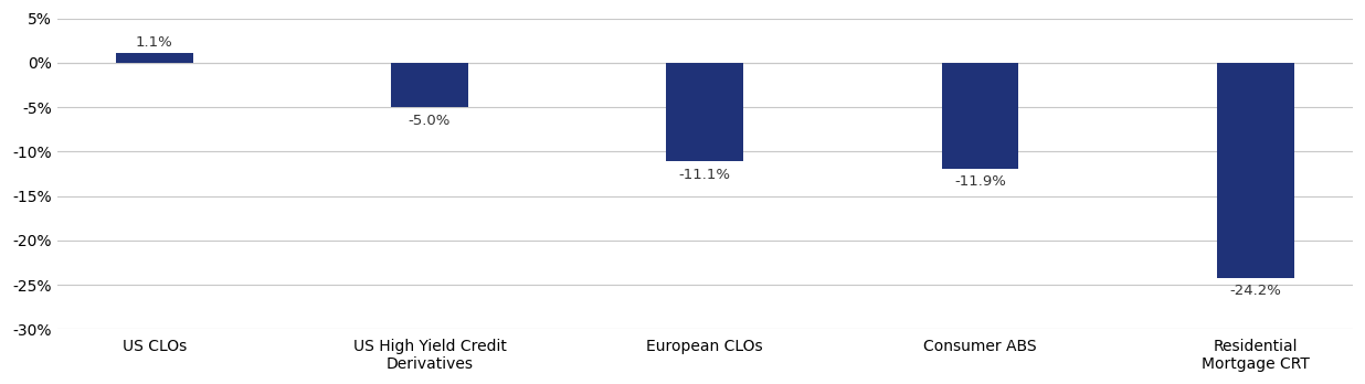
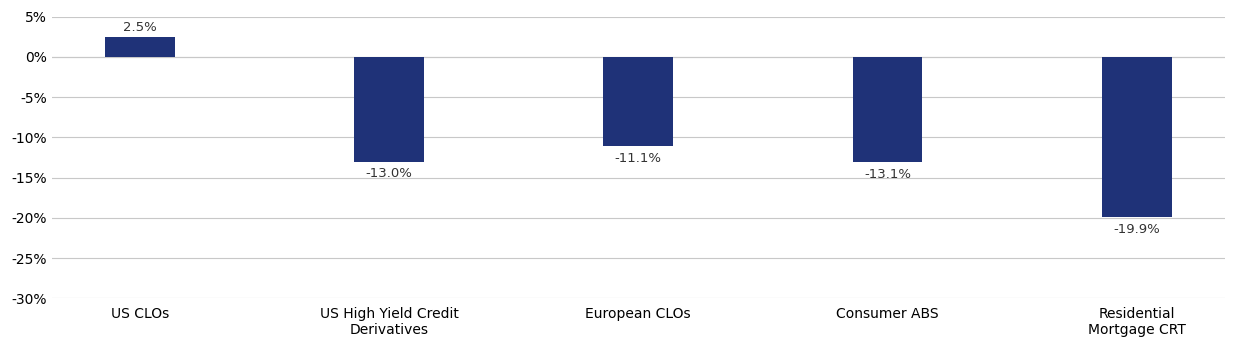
US CLOs: 1.1% -> 2.5%
US High Yield Credit Derivatives: -5.0% -> -13.0%
Consumer ABS: -11.9% -> -13.1%
Residential Mortgage CRT: -24.2% -> -19.9%
